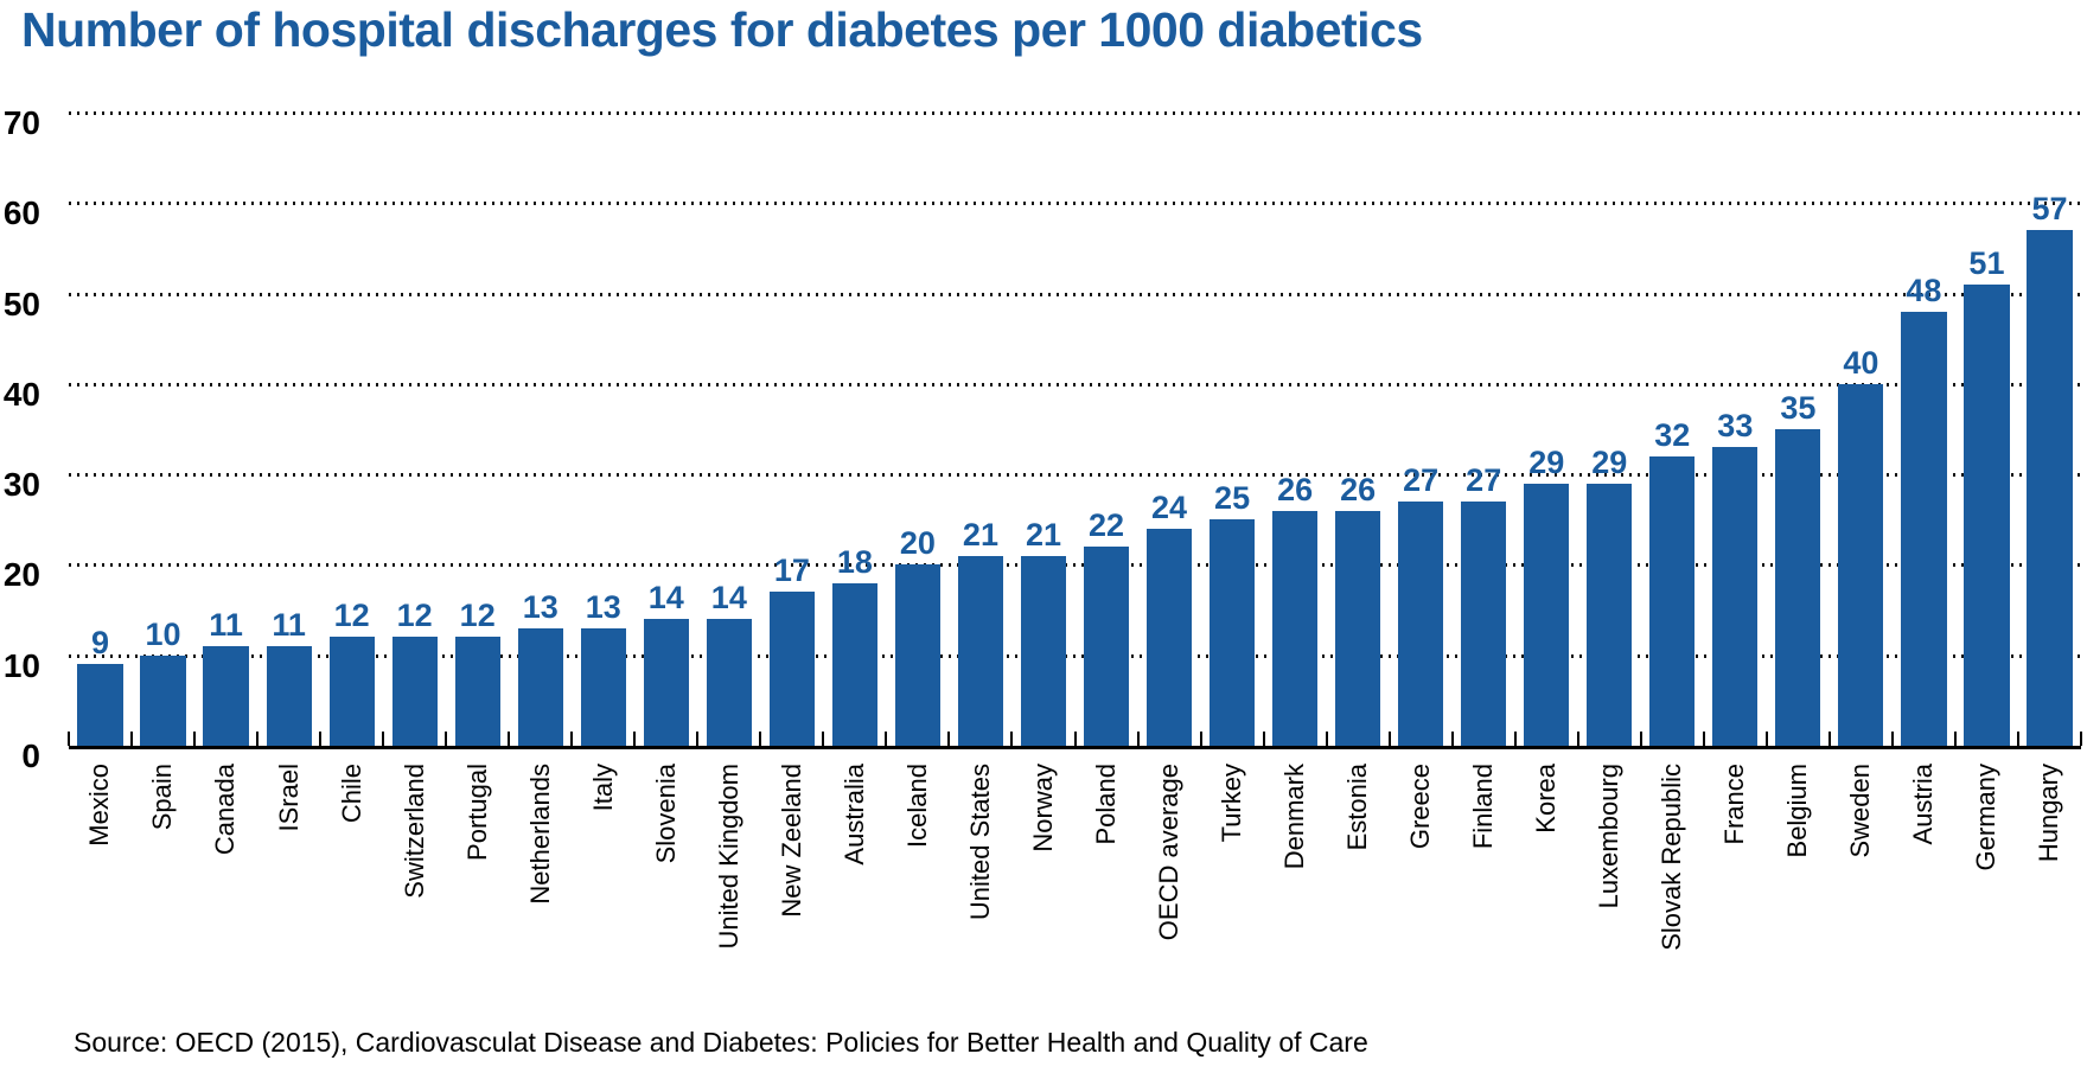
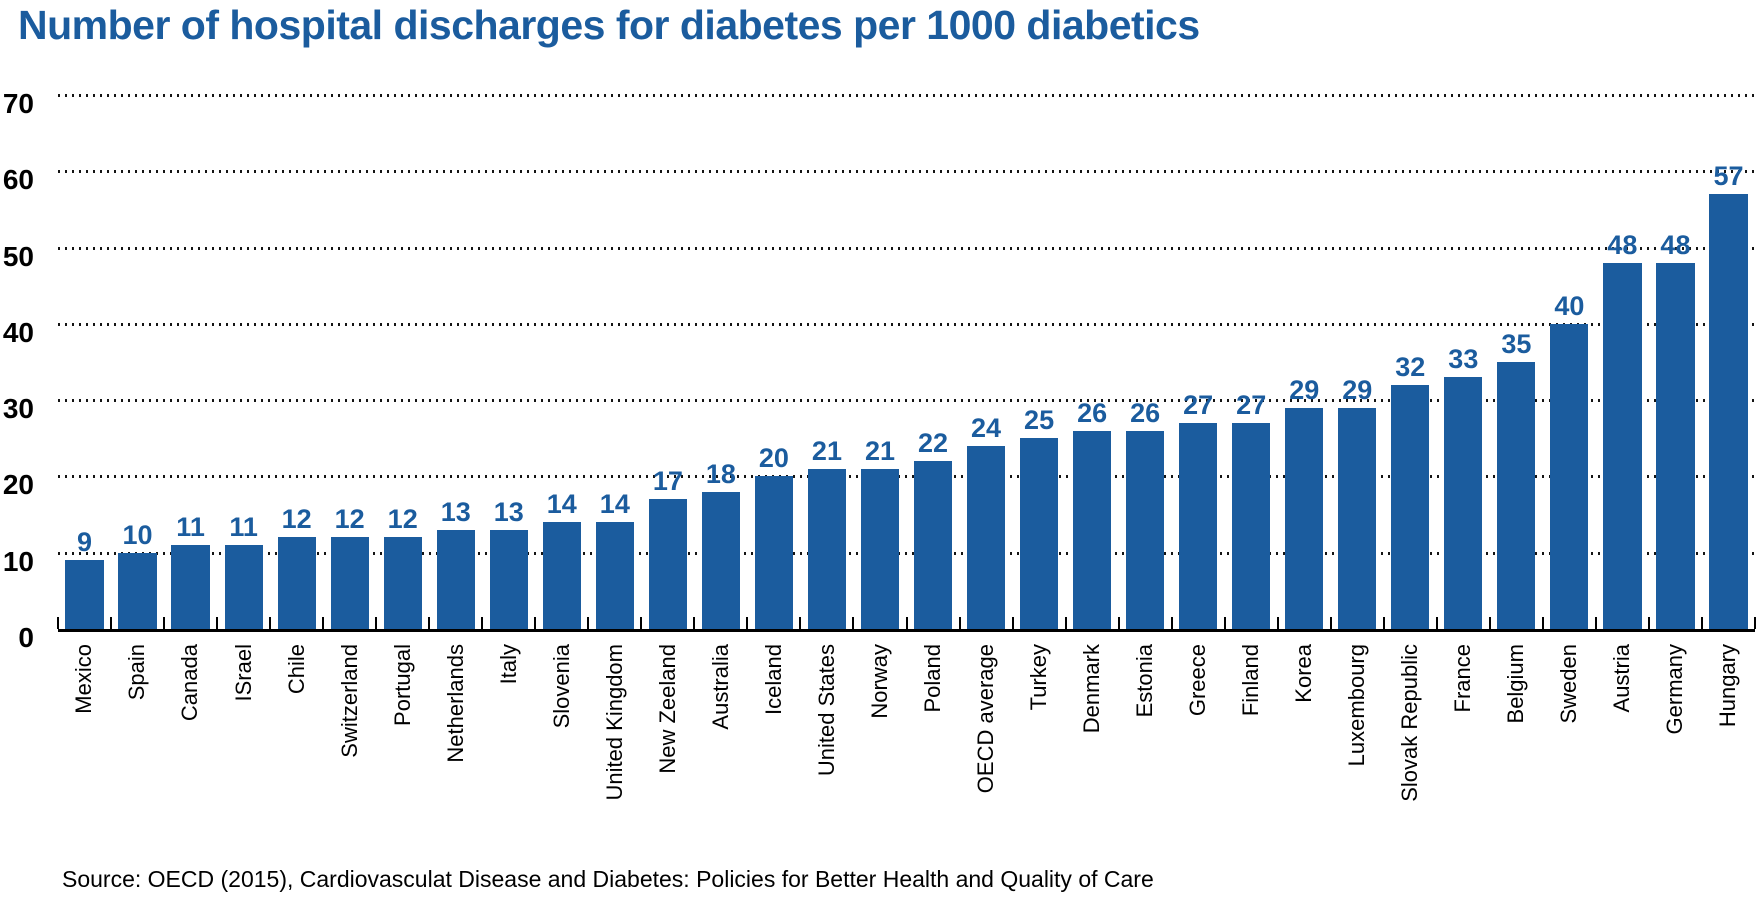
Germany: 51 -> 48
